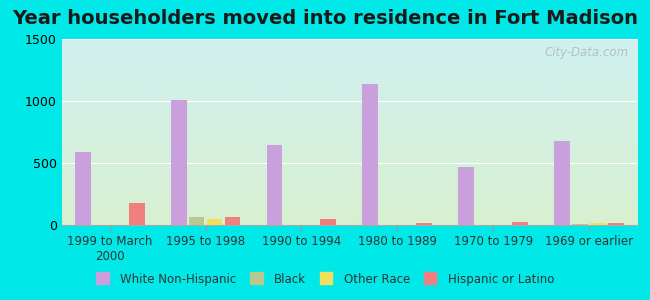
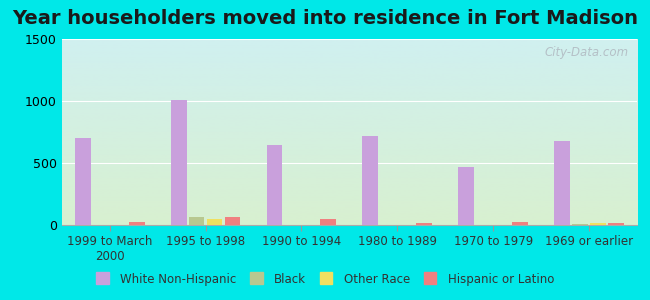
White Non-Hispanic/1999 to March 2000: 590 -> 700
Hispanic or Latino/1999 to March 2000: 180 -> 20
White Non-Hispanic/1980 to 1989: 1140 -> 720
